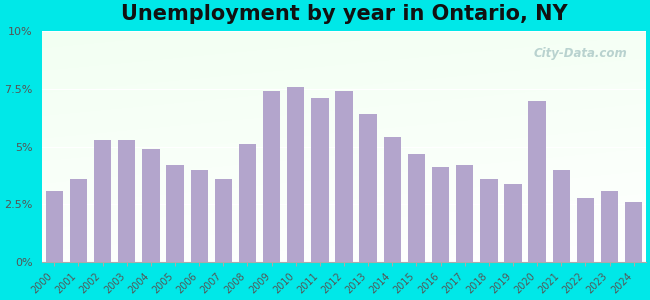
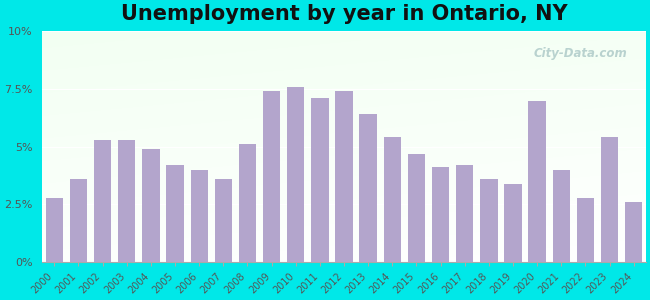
2000: 3.1% -> 2.8%
2023: 3.1% -> 5.4%
